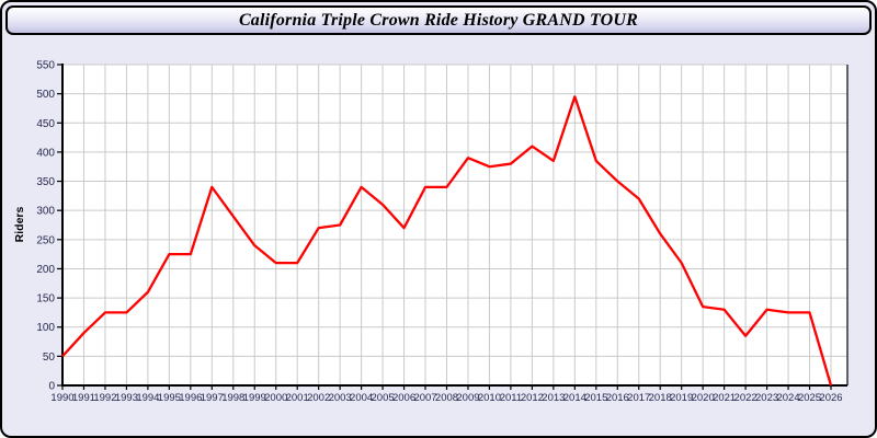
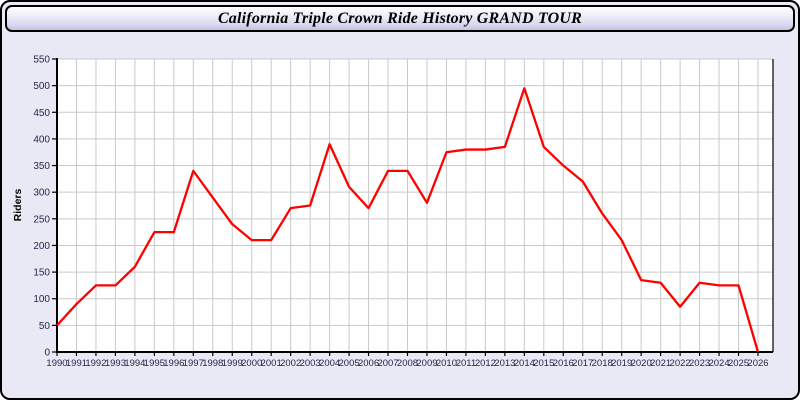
2004: 340 -> 390
2009: 390 -> 280
2012: 410 -> 380
